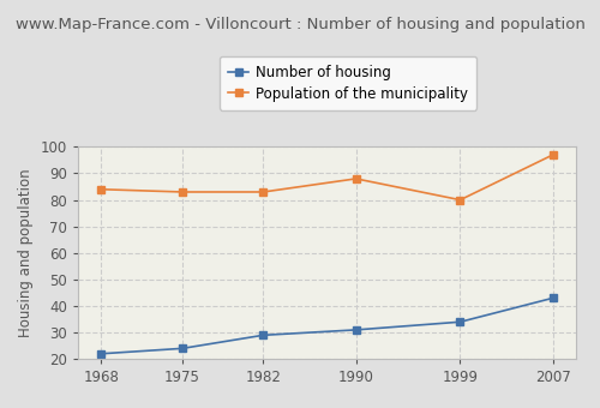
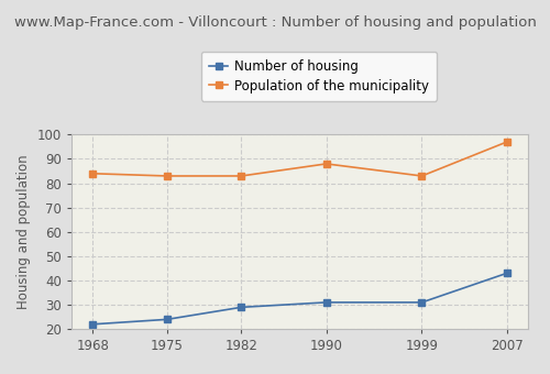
Number of housing/1999: 34 -> 31
Population of the municipality/1999: 80 -> 83
